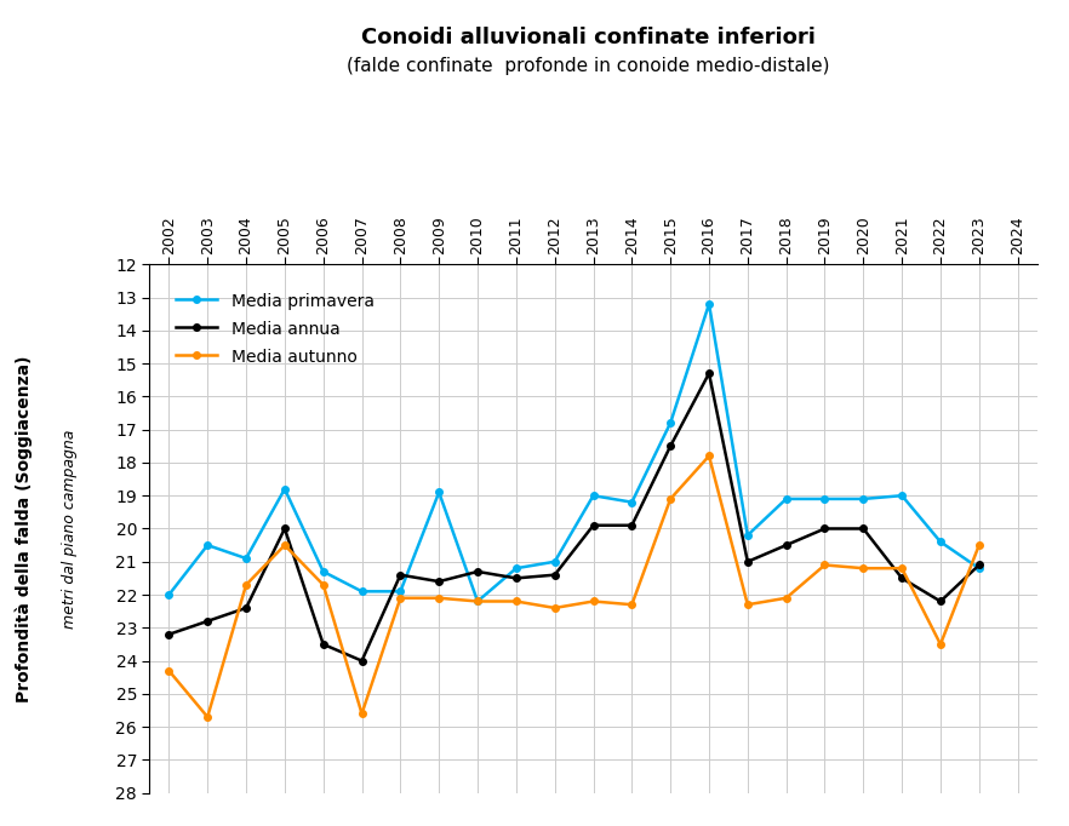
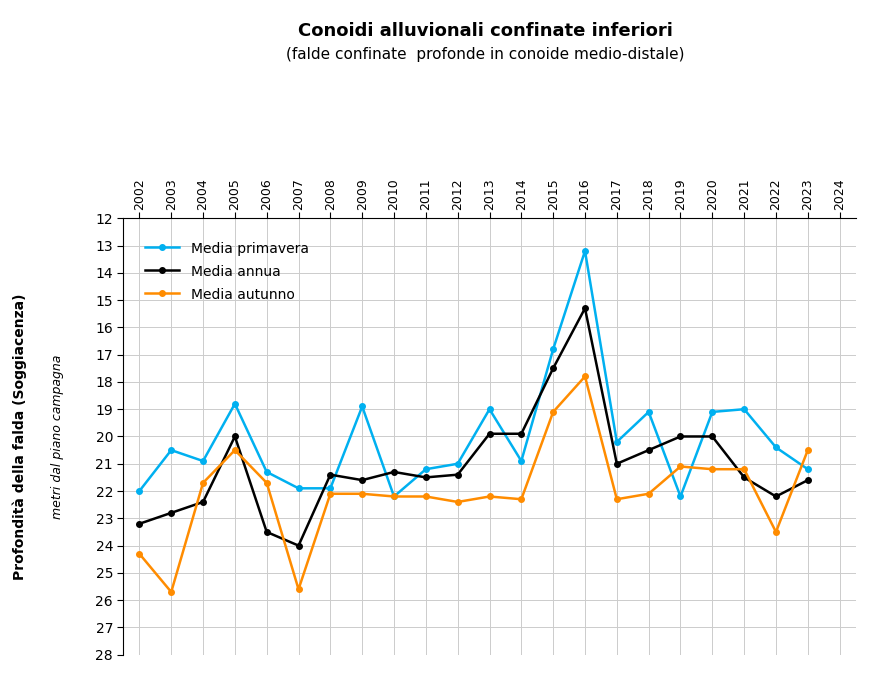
Media primavera/2014: 19.2 -> 20.9
Media primavera/2019: 19.1 -> 22.2
Media annua/2023: 21.1 -> 21.6
